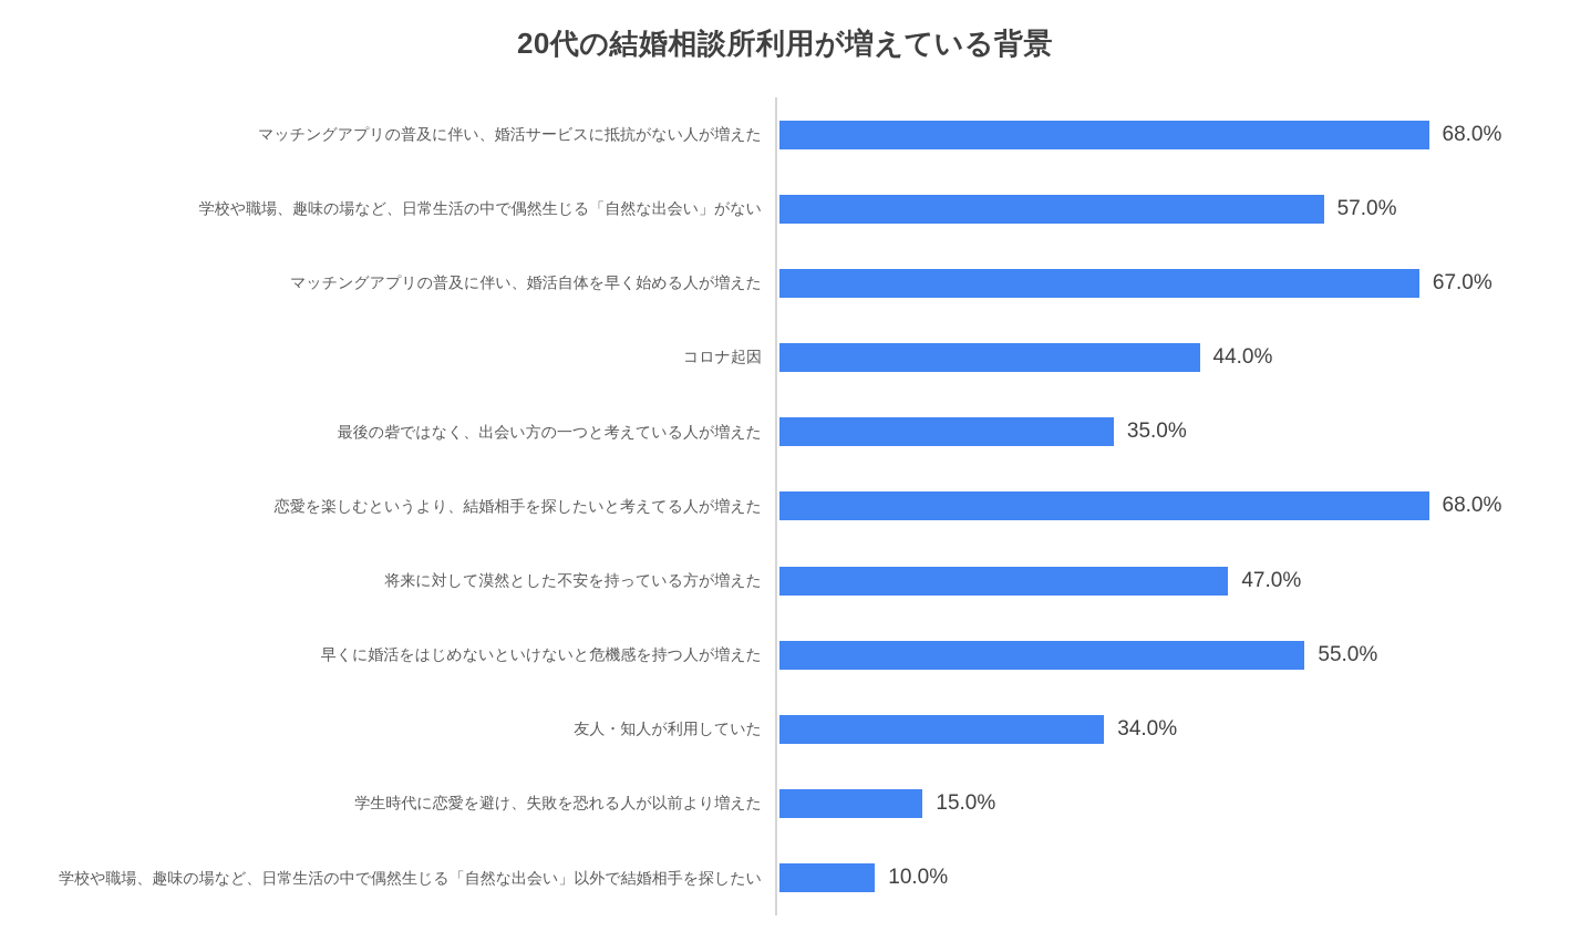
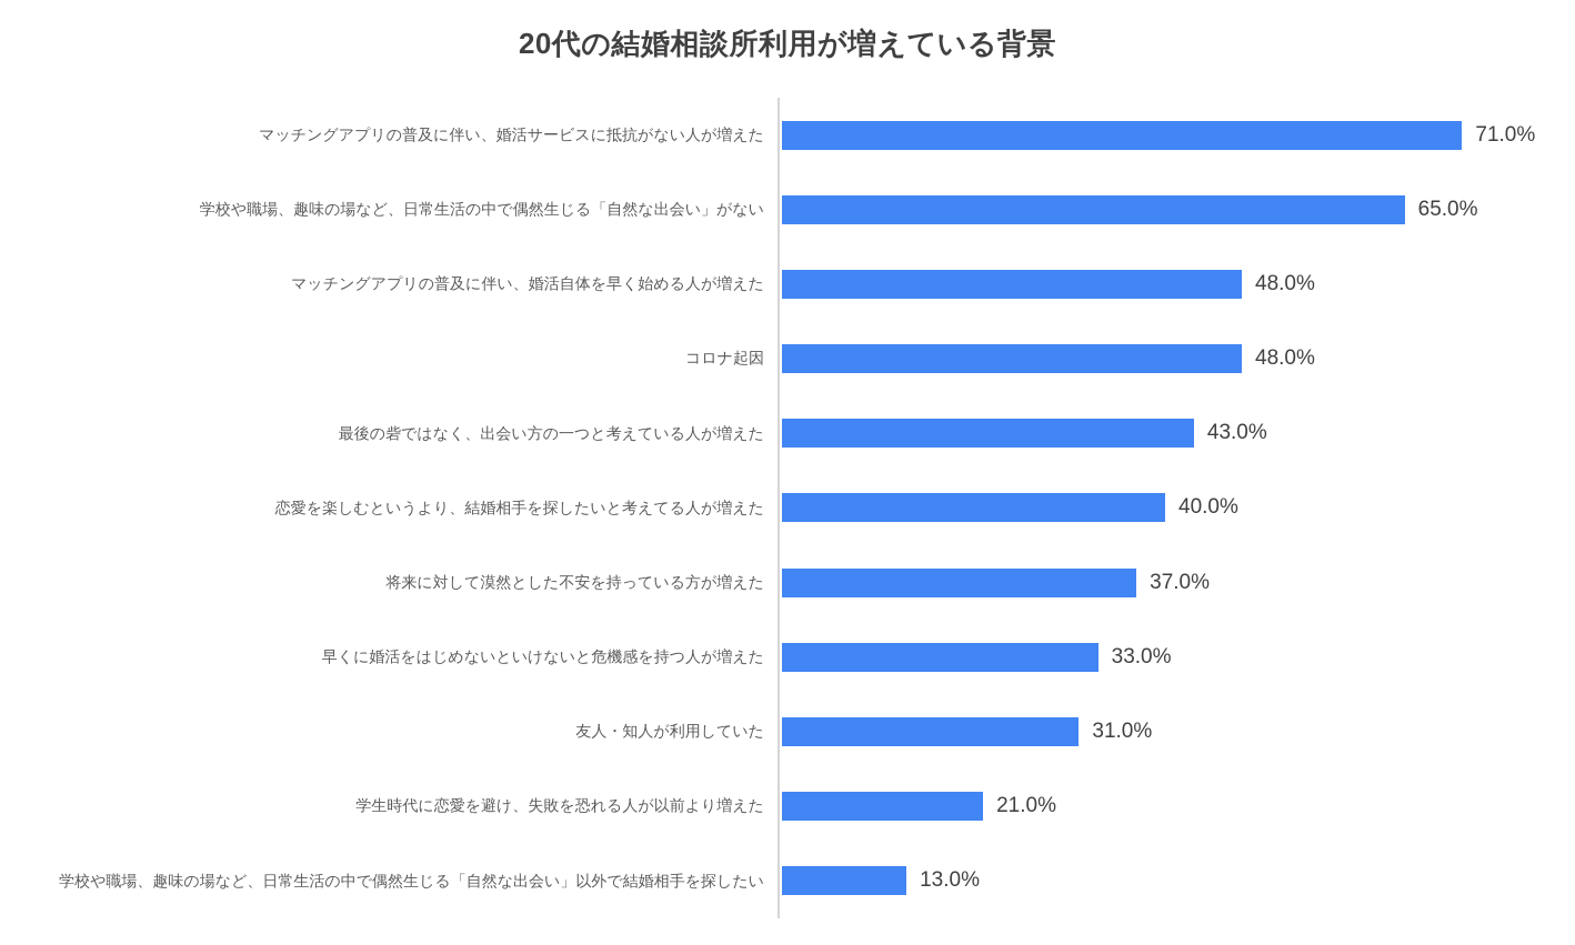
マッチングアプリの普及に伴い、婚活サービスに抵抗がない人が増えた: 68.0% -> 71.0%
学校や職場、趣味の場など、日常生活の中で偶然生じる「自然な出会い」がない: 57.0% -> 65.0%
マッチングアプリの普及に伴い、婚活自体を早く始める人が増えた: 67.0% -> 48.0%
コロナ起因: 44.0% -> 48.0%
最後の砦ではなく、出会い方の一つと考えている人が増えた: 35.0% -> 43.0%
恋愛を楽しむというより、結婚相手を探したいと考えてる人が増えた: 68.0% -> 40.0%
将来に対して漠然とした不安を持っている方が増えた: 47.0% -> 37.0%
早くに婚活をはじめないといけないと危機感を持つ人が増えた: 55.0% -> 33.0%
友人・知人が利用していた: 34.0% -> 31.0%
学生時代に恋愛を避け、失敗を恐れる人が以前より増えた: 15.0% -> 21.0%
学校や職場、趣味の場など、日常生活の中で偶然生じる「自然な出会い」以外で結婚相手を探したい: 10.0% -> 13.0%
